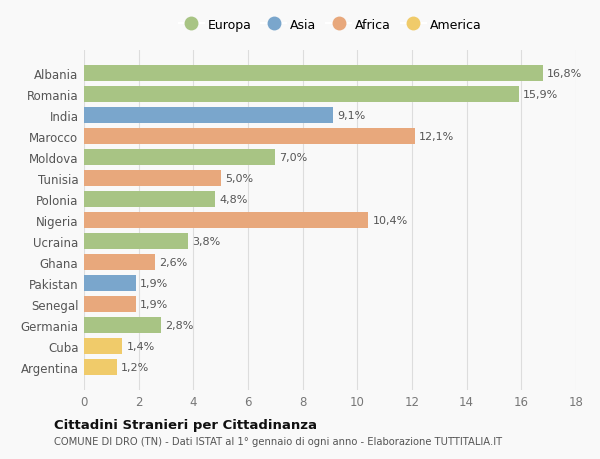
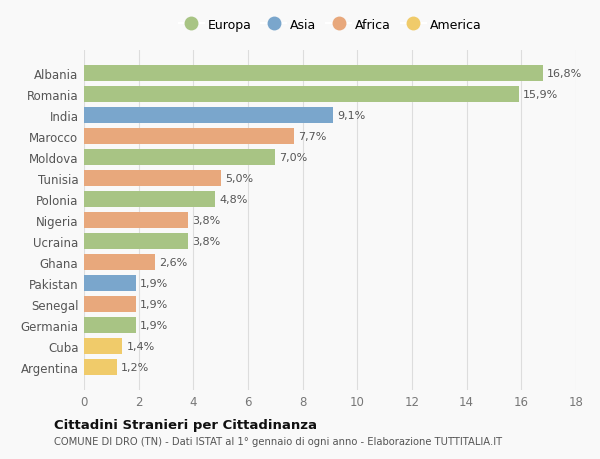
Marocco: 12,1% -> 7,7%
Nigeria: 10,4% -> 3,8%
Germania: 2,8% -> 1,9%
